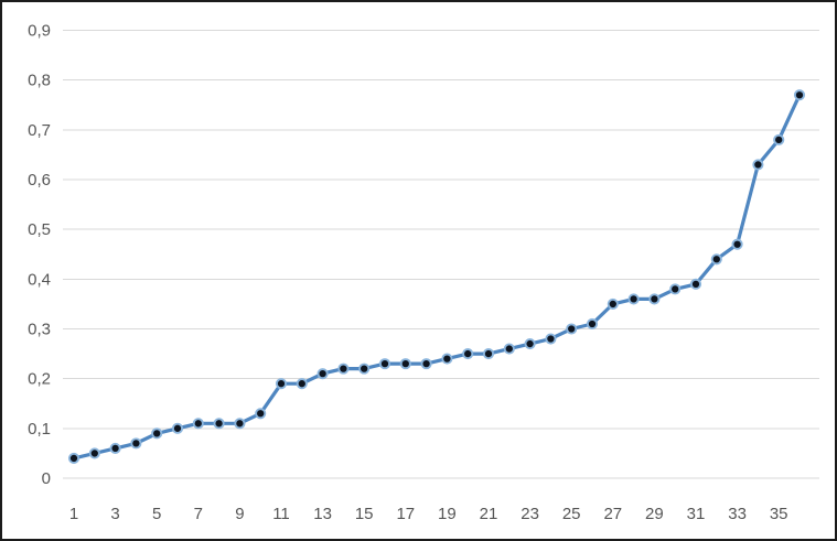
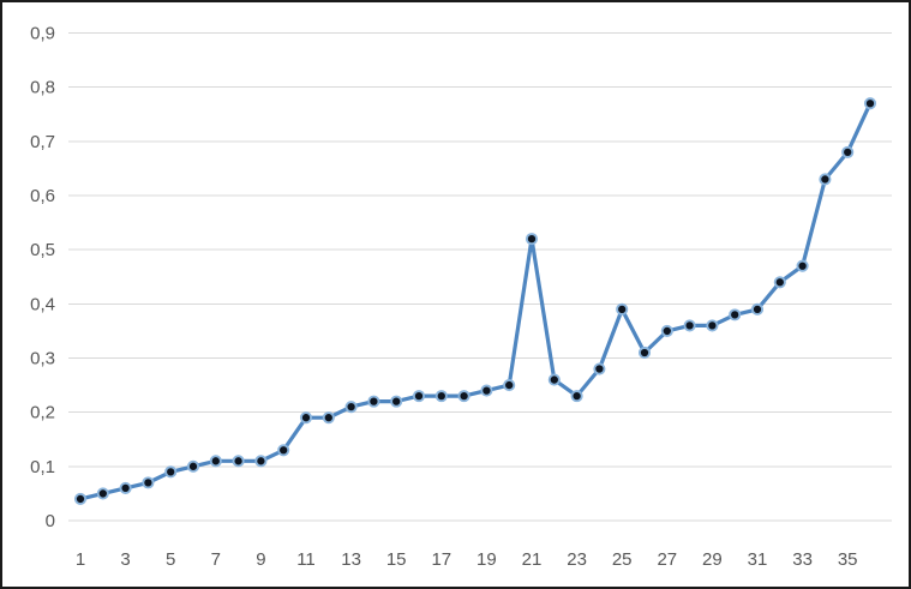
21: 0,25 -> 0,52
23: 0,27 -> 0,23
25: 0,30 -> 0,39
